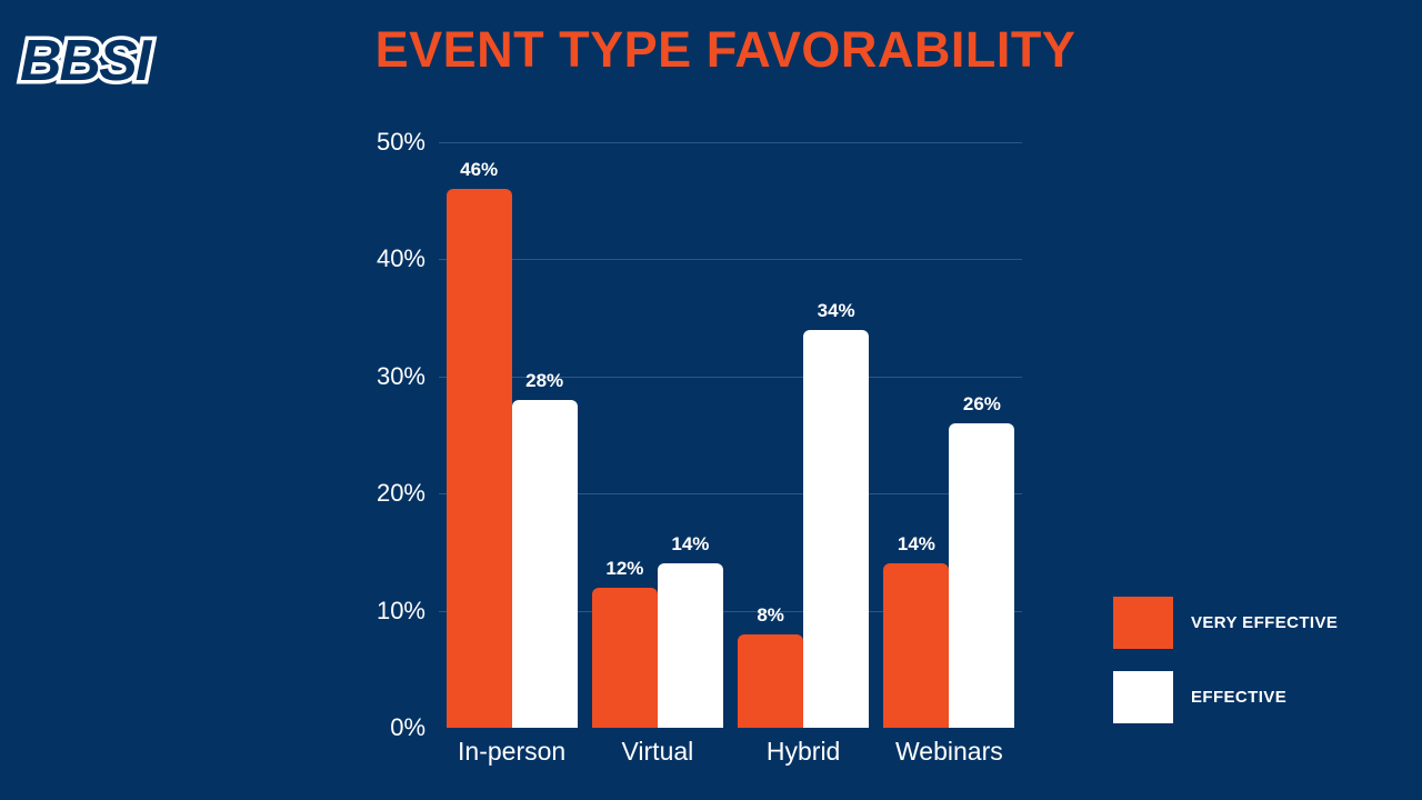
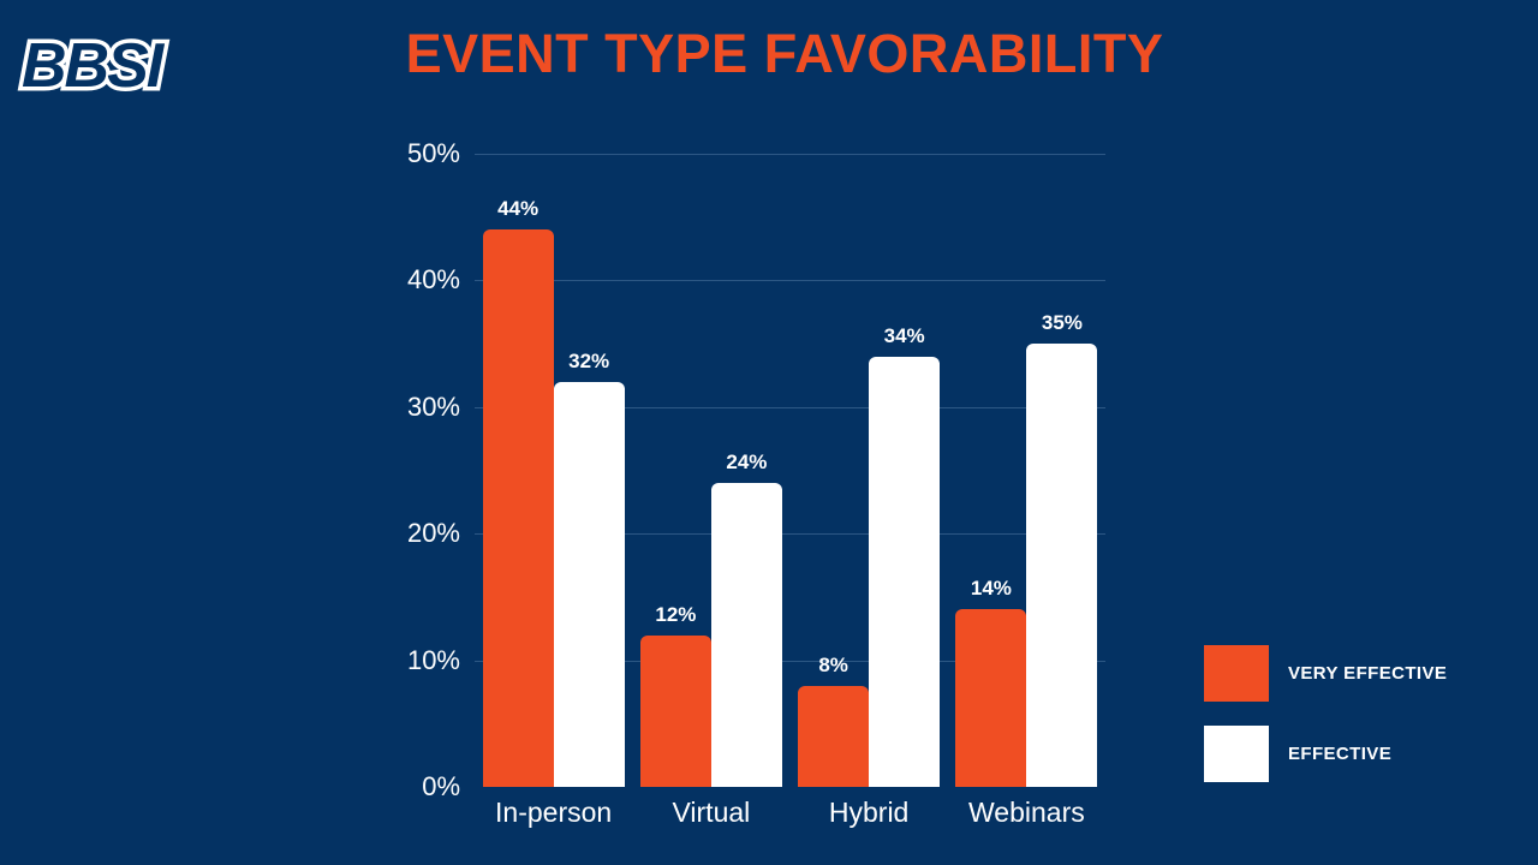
VERY EFFECTIVE/In-person: 46% -> 44%
EFFECTIVE/In-person: 28% -> 32%
EFFECTIVE/Virtual: 14% -> 24%
EFFECTIVE/Webinars: 26% -> 35%
